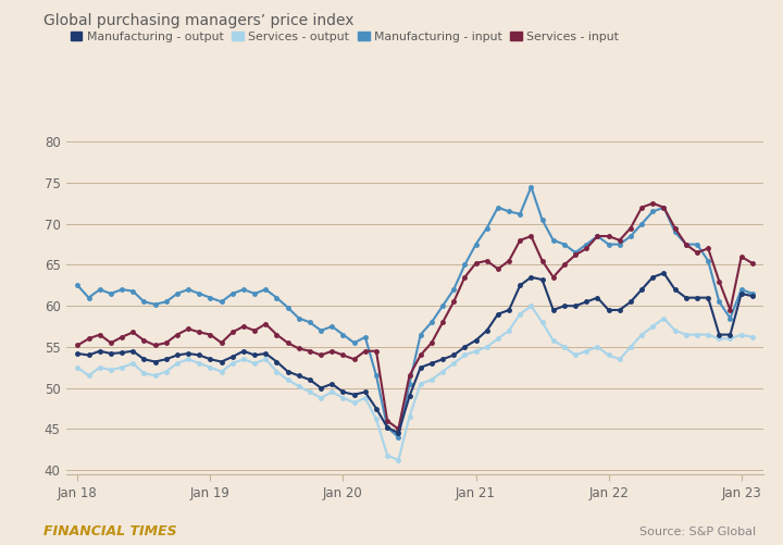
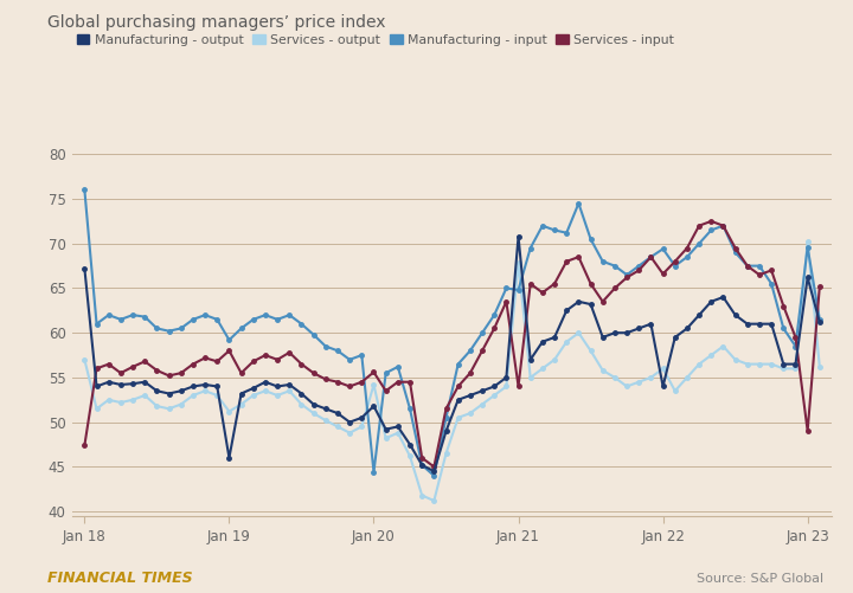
Manufacturing - output/Jan 18: 54.2 -> 67.2
Services - output/Jan 18: 52.5 -> 57.0
Manufacturing - input/Jan 18: 62.5 -> 76.0
Services - input/Jan 18: 55.2 -> 47.4
Manufacturing - output/Jan 19: 53.5 -> 46.0
Services - output/Jan 19: 52.5 -> 51.2
Manufacturing - input/Jan 19: 61.0 -> 59.2
Services - input/Jan 19: 56.5 -> 58.0
Manufacturing - output/Jan 20: 49.5 -> 51.8
Services - output/Jan 20: 48.8 -> 54.2
Manufacturing - input/Jan 20: 56.5 -> 44.4
Services - input/Jan 20: 54.0 -> 55.6
Manufacturing - output/Jan 21: 55.8 -> 70.8
Services - output/Jan 21: 54.5 -> 67.8
Manufacturing - input/Jan 21: 67.5 -> 64.8
Services - input/Jan 21: 65.2 -> 54.0
Manufacturing - output/Jan 22: 59.5 -> 54.0
Services - output/Jan 22: 54.0 -> 56.0
Manufacturing - input/Jan 22: 67.5 -> 69.4
Services - input/Jan 22: 68.5 -> 66.6
Manufacturing - output/Jan 23: 61.5 -> 66.2
Services - output/Jan 23: 56.5 -> 70.2
Manufacturing - input/Jan 23: 62.0 -> 69.6
Services - input/Jan 23: 66.0 -> 49.0
